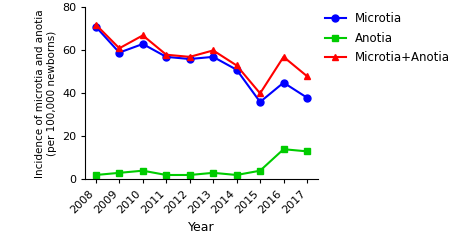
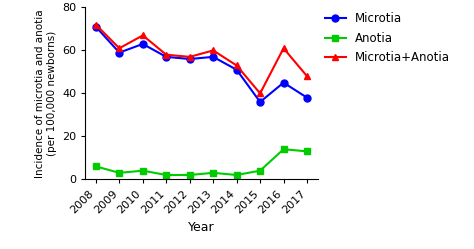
Anotia/2008: 2 -> 6
Microtia+Anotia/2016: 57 -> 61
